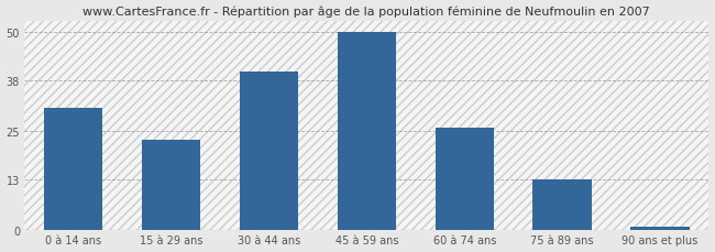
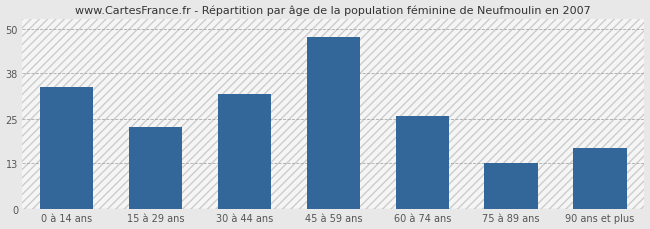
0 à 14 ans: 31 -> 34
30 à 44 ans: 40 -> 32
45 à 59 ans: 50 -> 48
90 ans et plus: 1 -> 17
